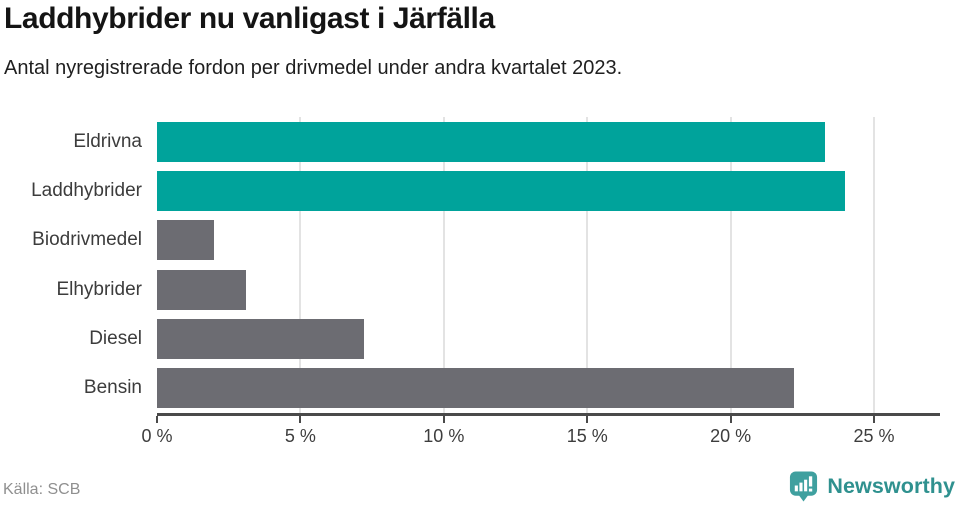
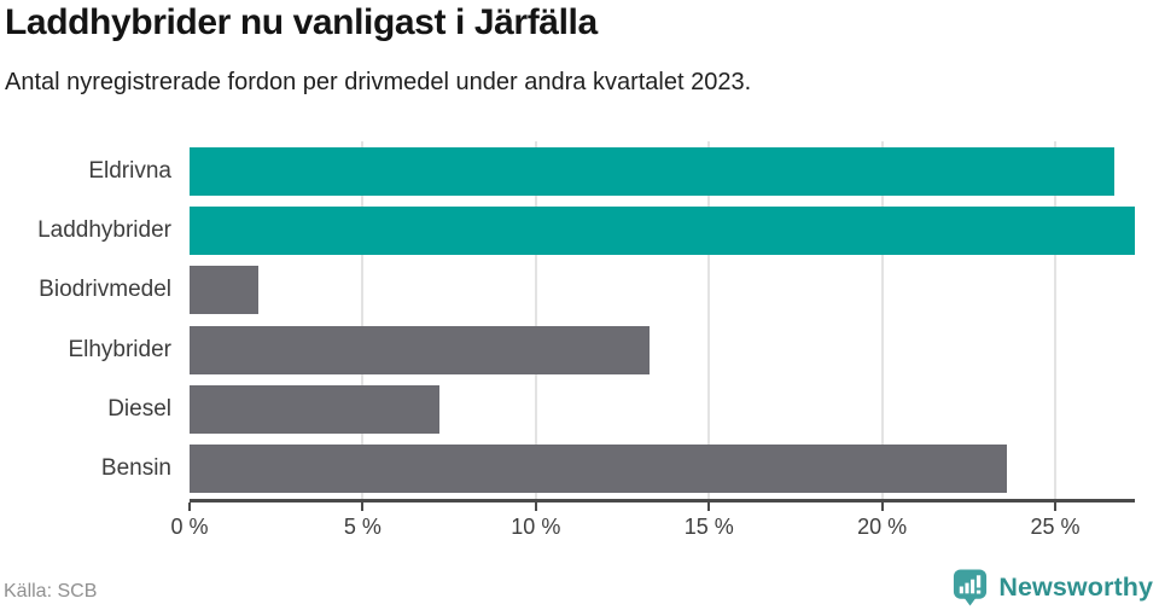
Eldrivna: 23.3% -> 26.7%
Laddhybrider: 24.0% -> 27.3%
Elhybrider: 3.1% -> 13.3%
Bensin: 22.2% -> 23.6%
